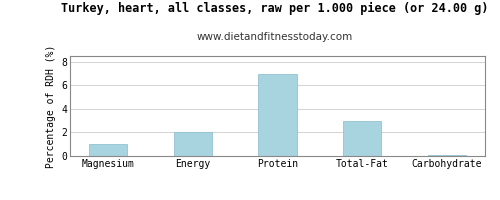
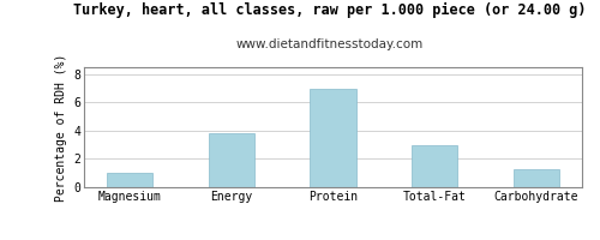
Energy: 2.0 -> 3.8
Carbohydrate: 0.1 -> 1.3
